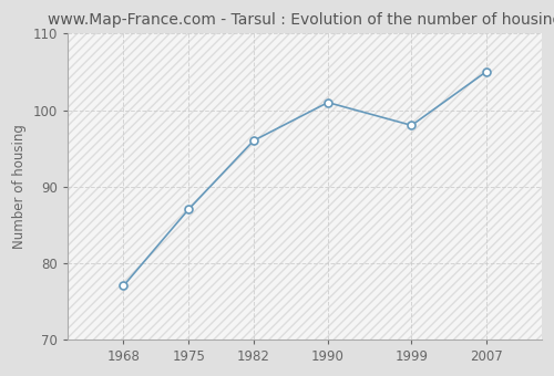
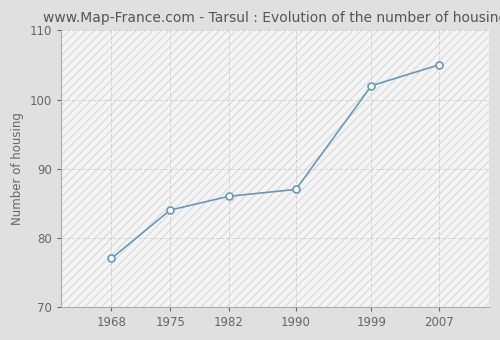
1975: 87 -> 84
1982: 96 -> 86
1990: 101 -> 87
1999: 98 -> 102
